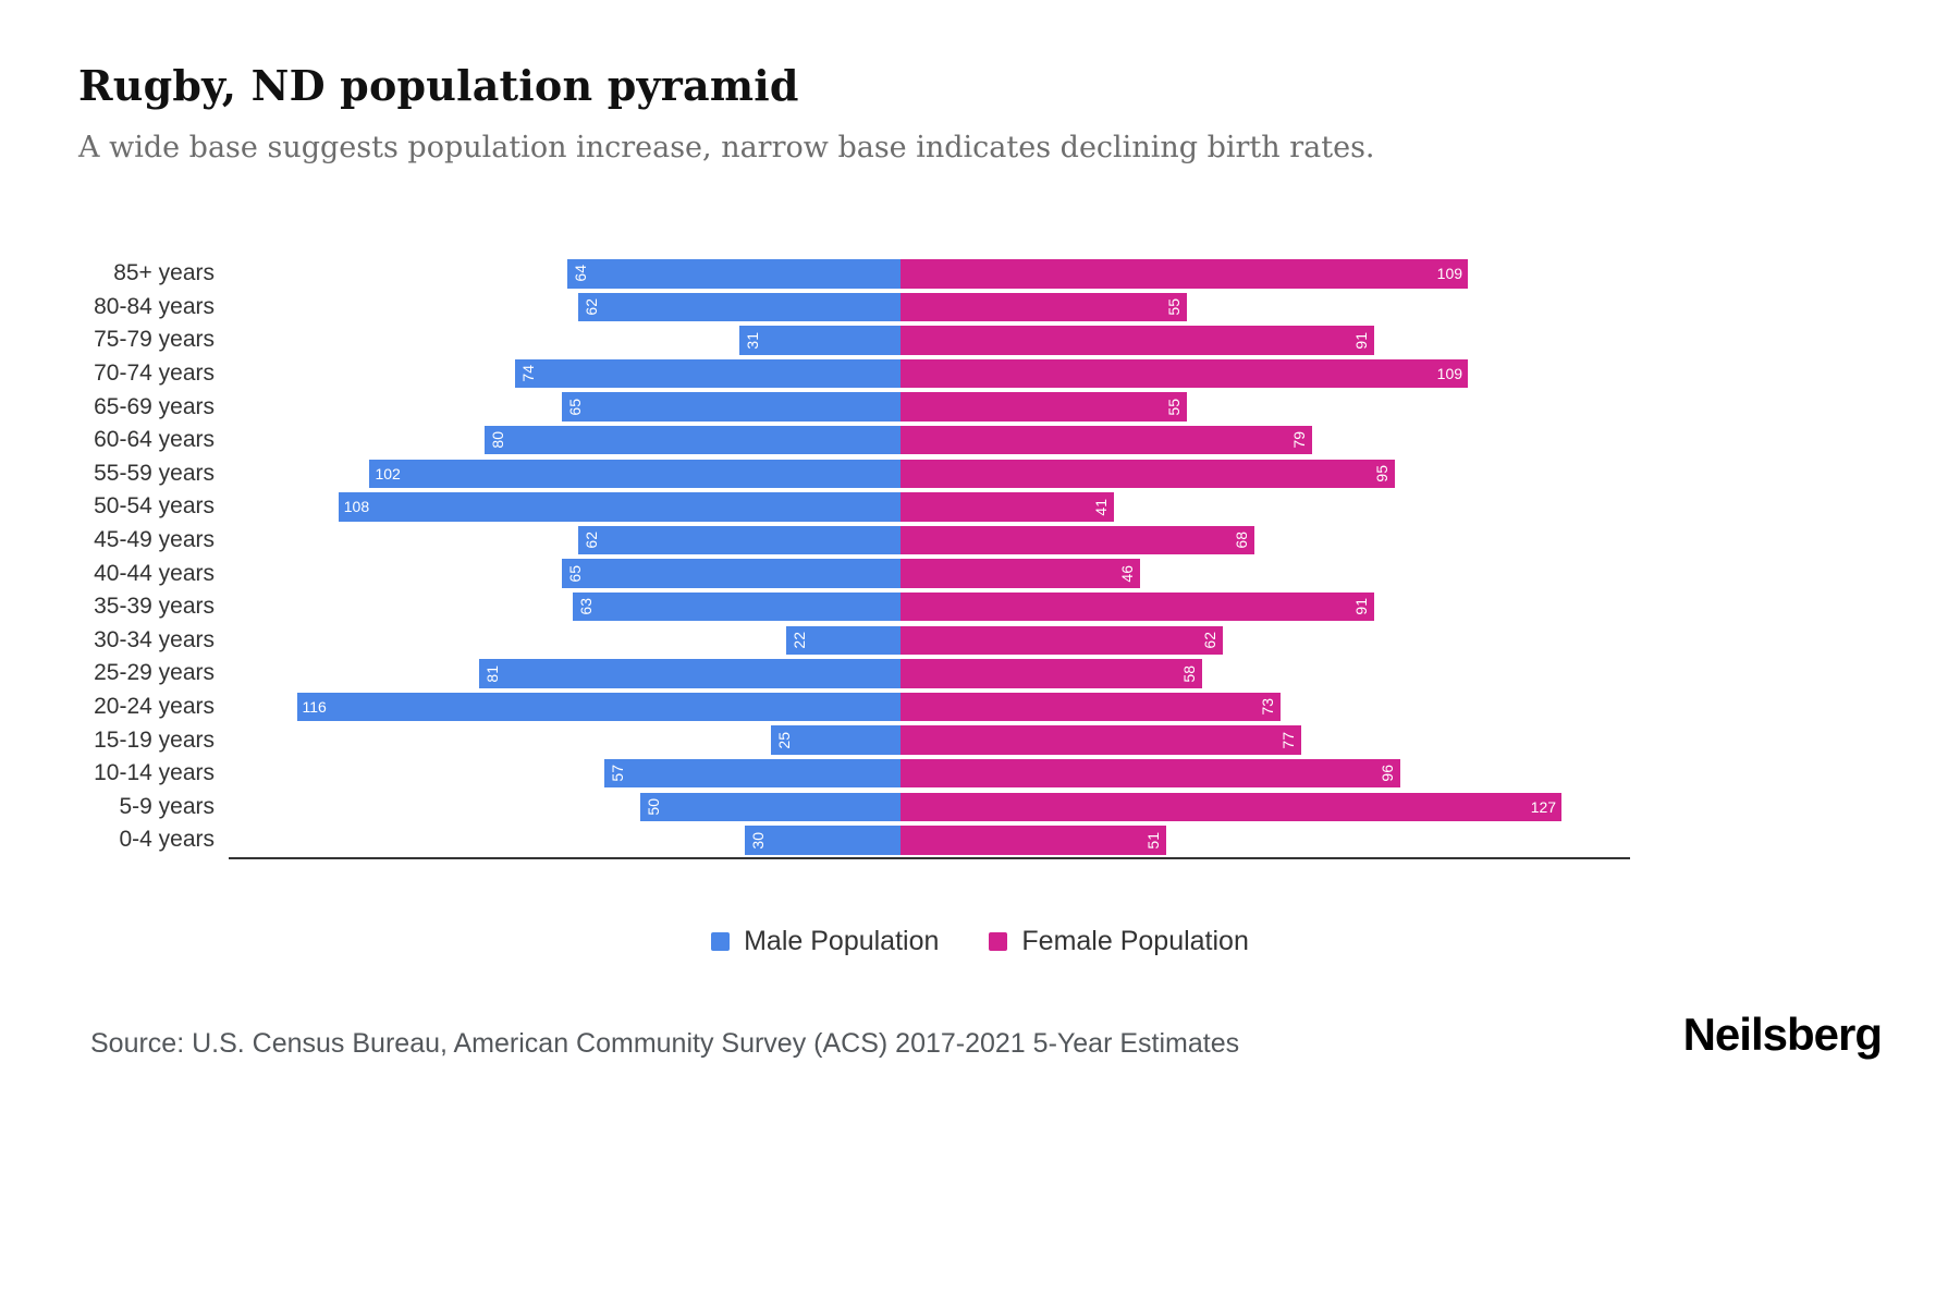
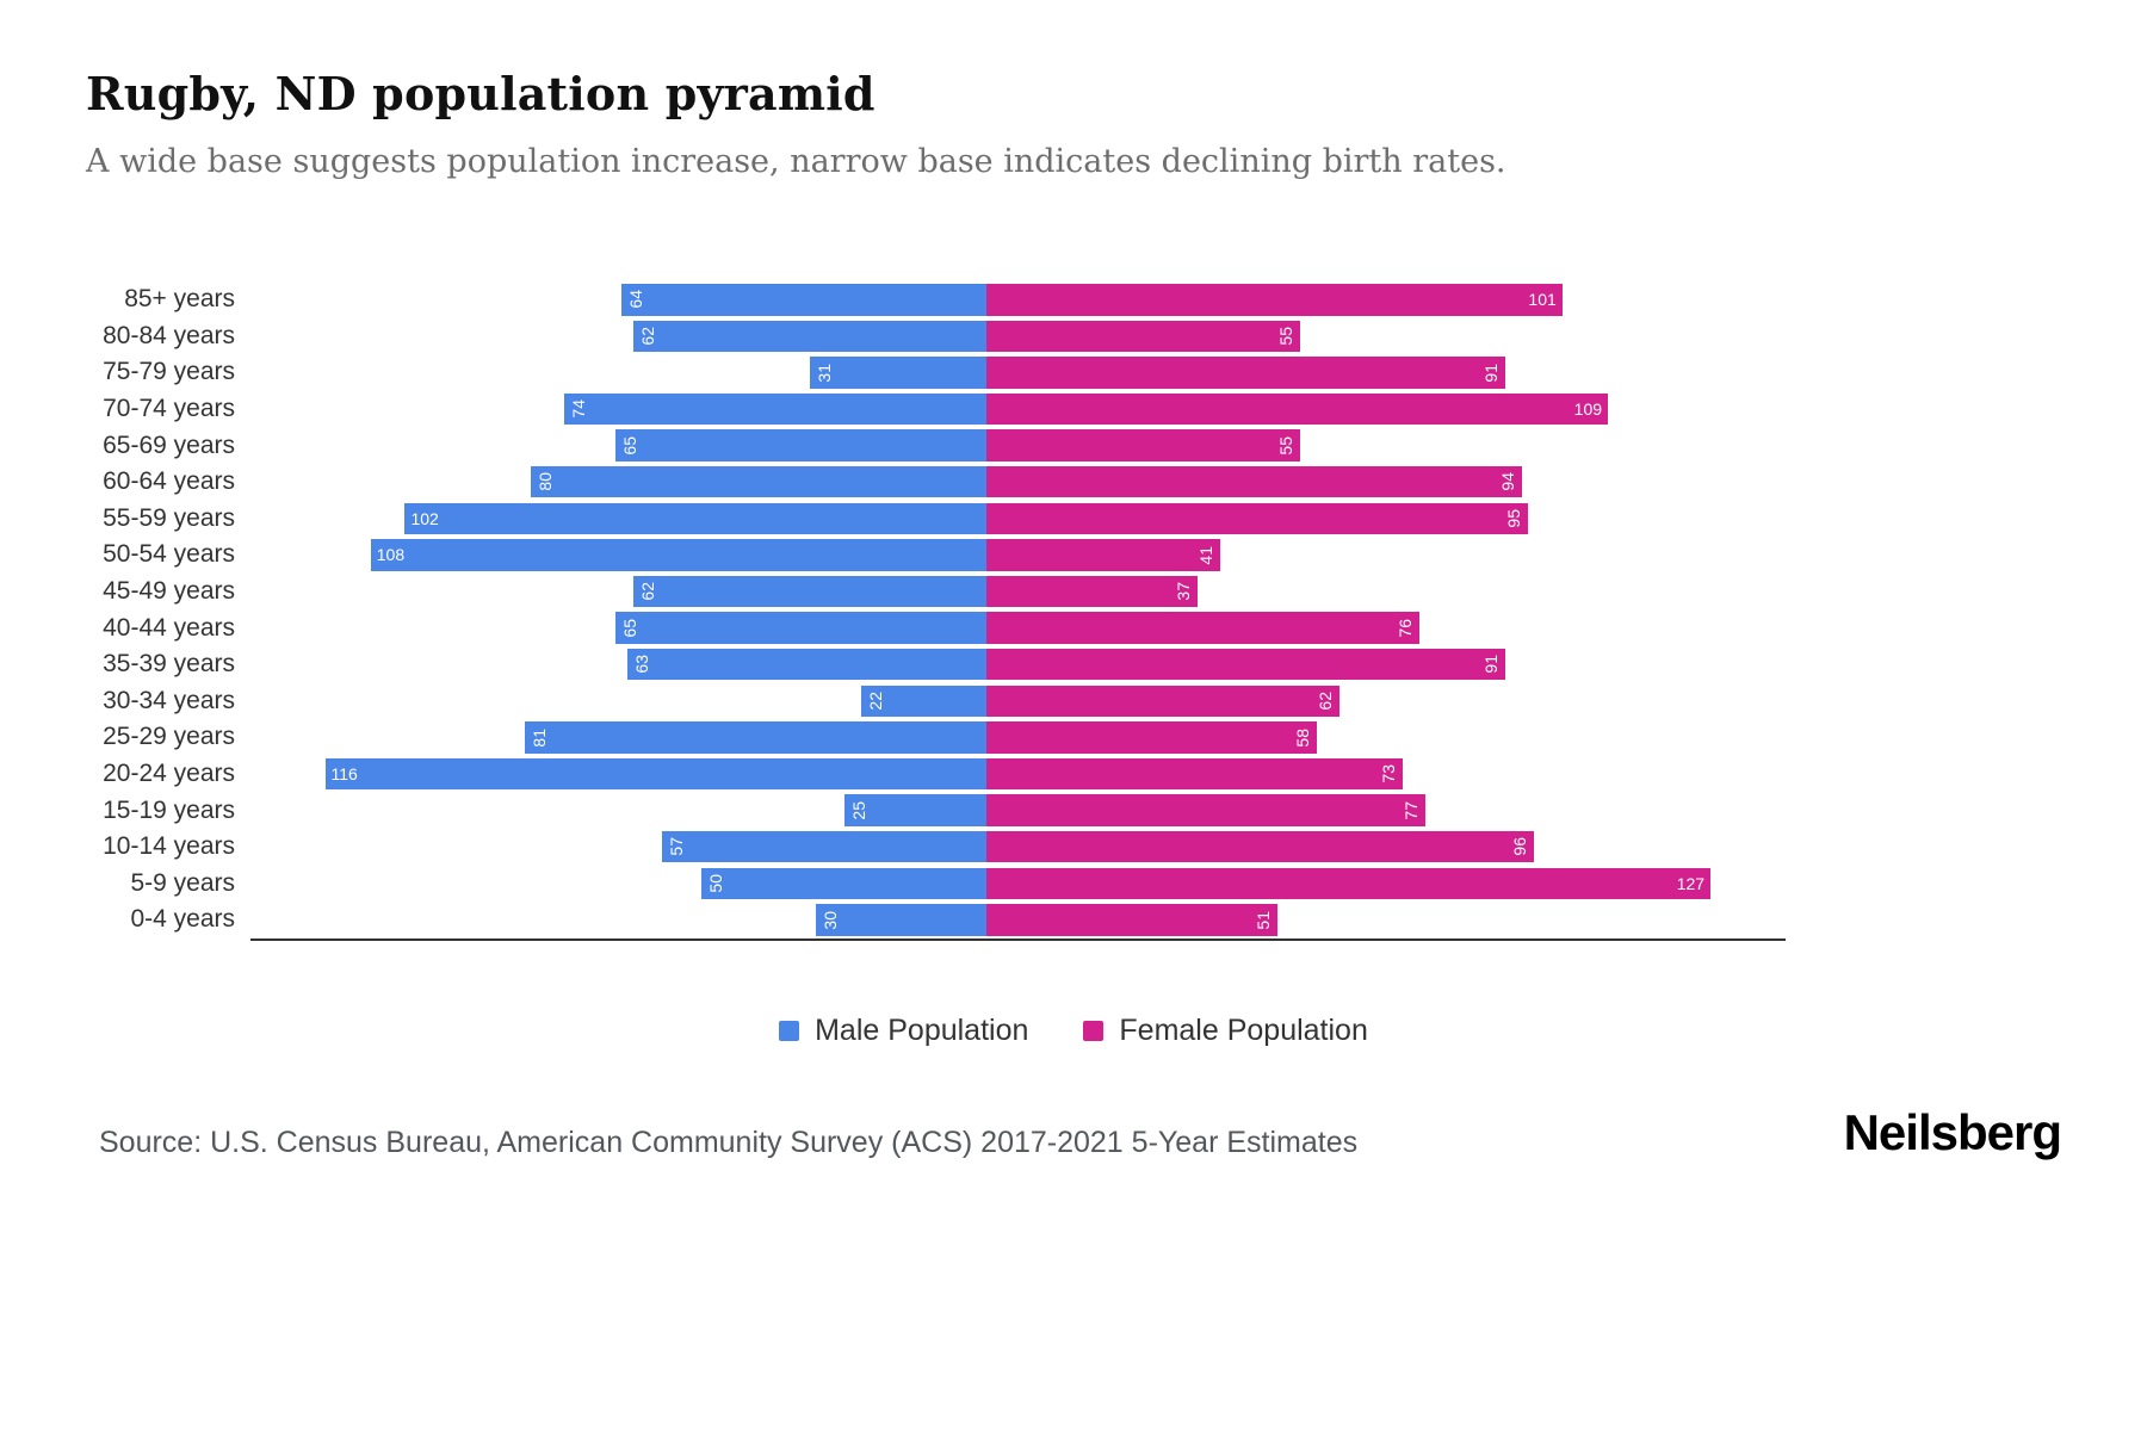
Female Population/85+ years: 109 -> 101
Female Population/60-64 years: 79 -> 94
Female Population/45-49 years: 68 -> 37
Female Population/40-44 years: 46 -> 76
